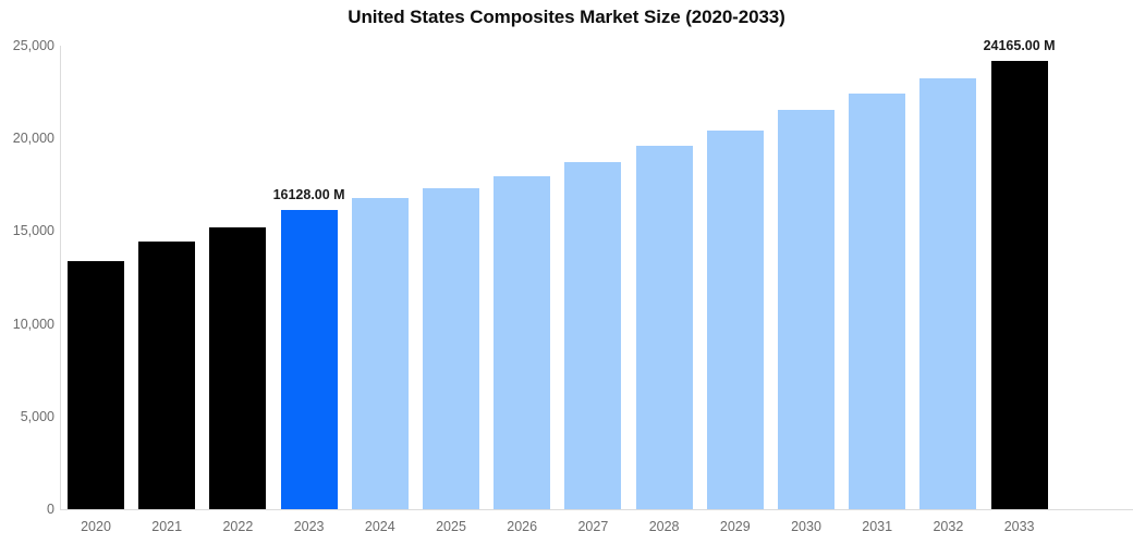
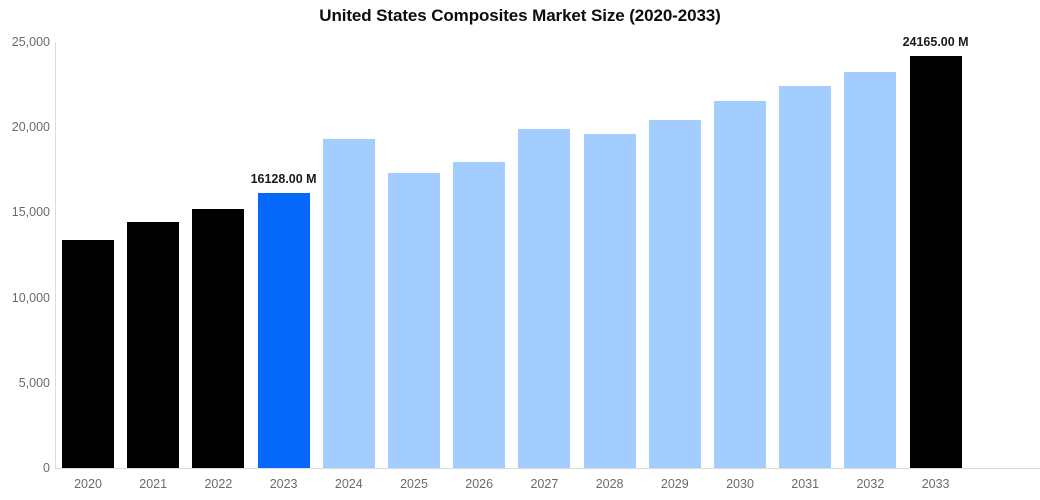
2024: 16800 -> 19300
2027: 18700 -> 19900
